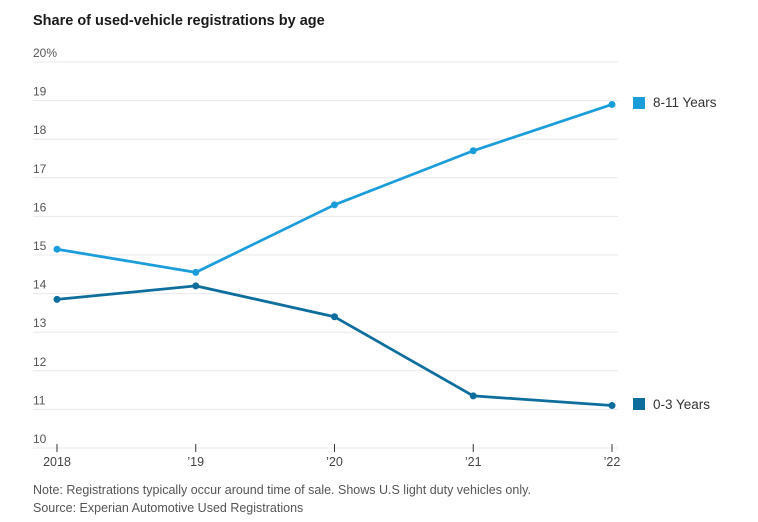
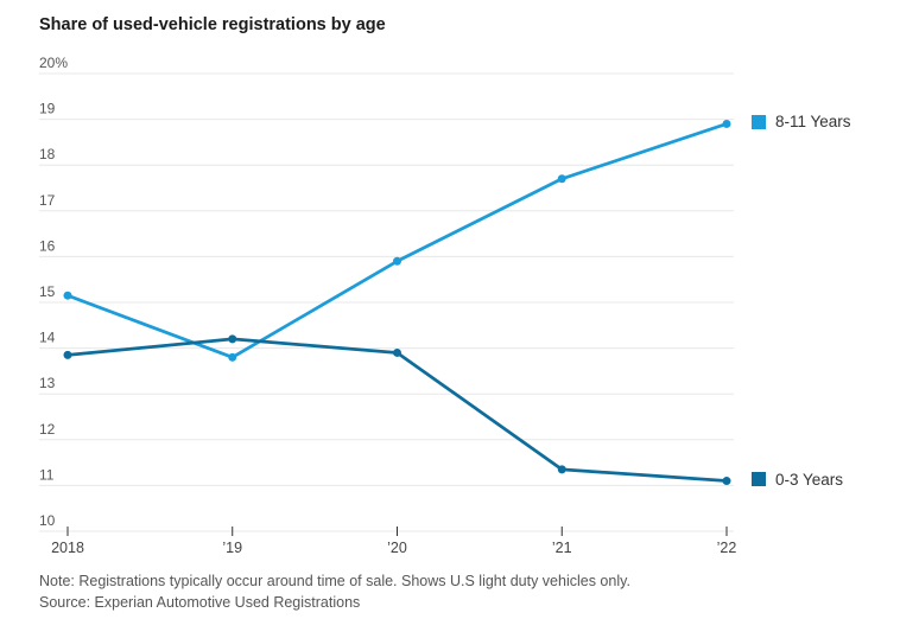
8-11 Years/’19: 14.6% -> 13.8%
8-11 Years/’20: 16.3% -> 15.9%
0-3 Years/’20: 13.4% -> 13.9%
